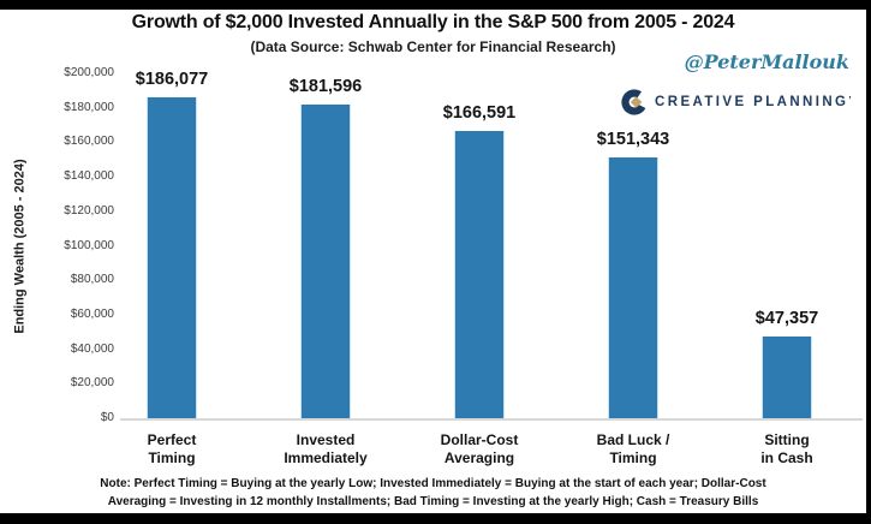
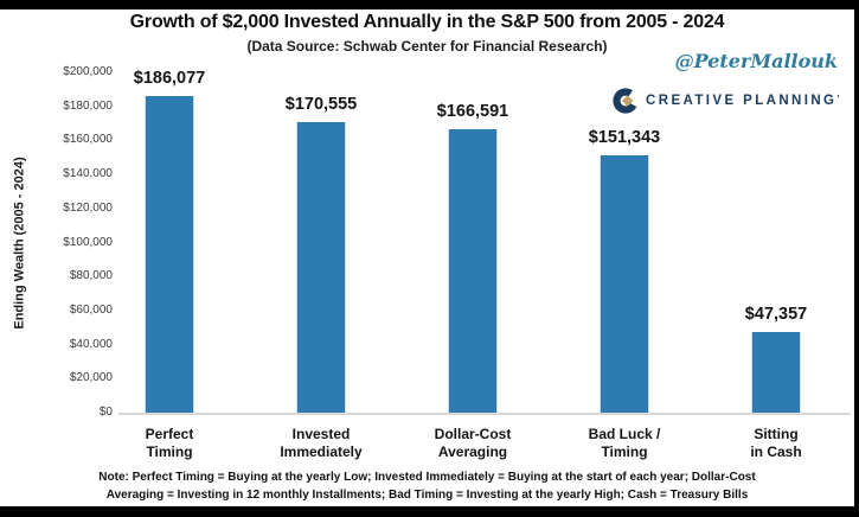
Invested Immediately: $181,596 -> $170,555
